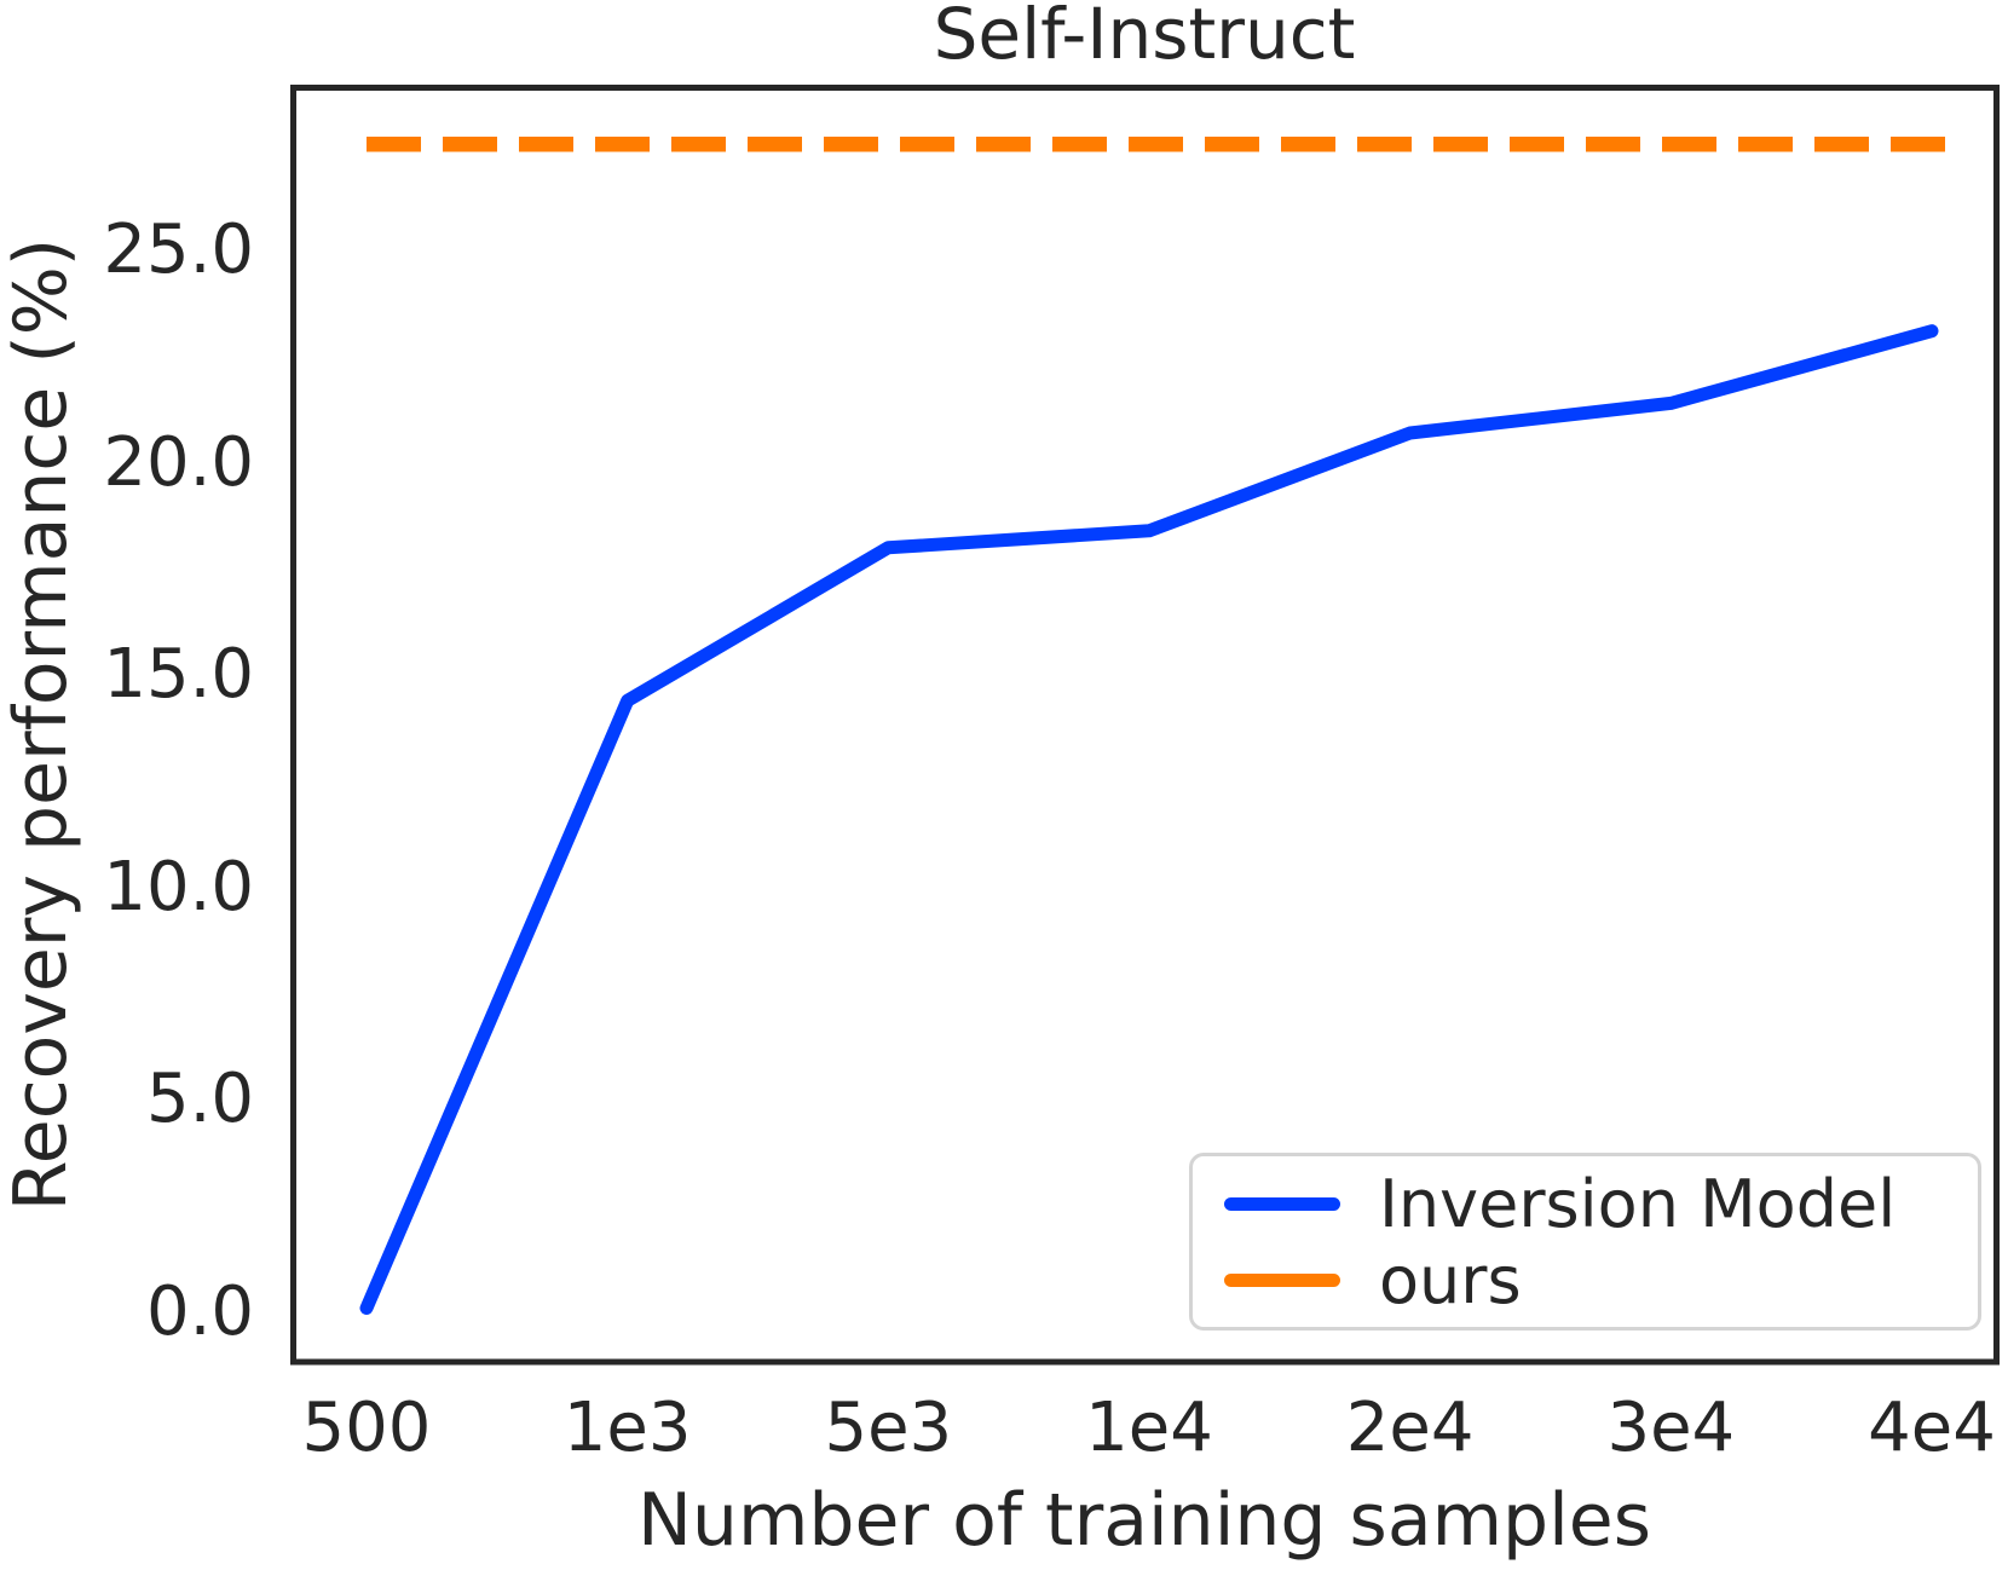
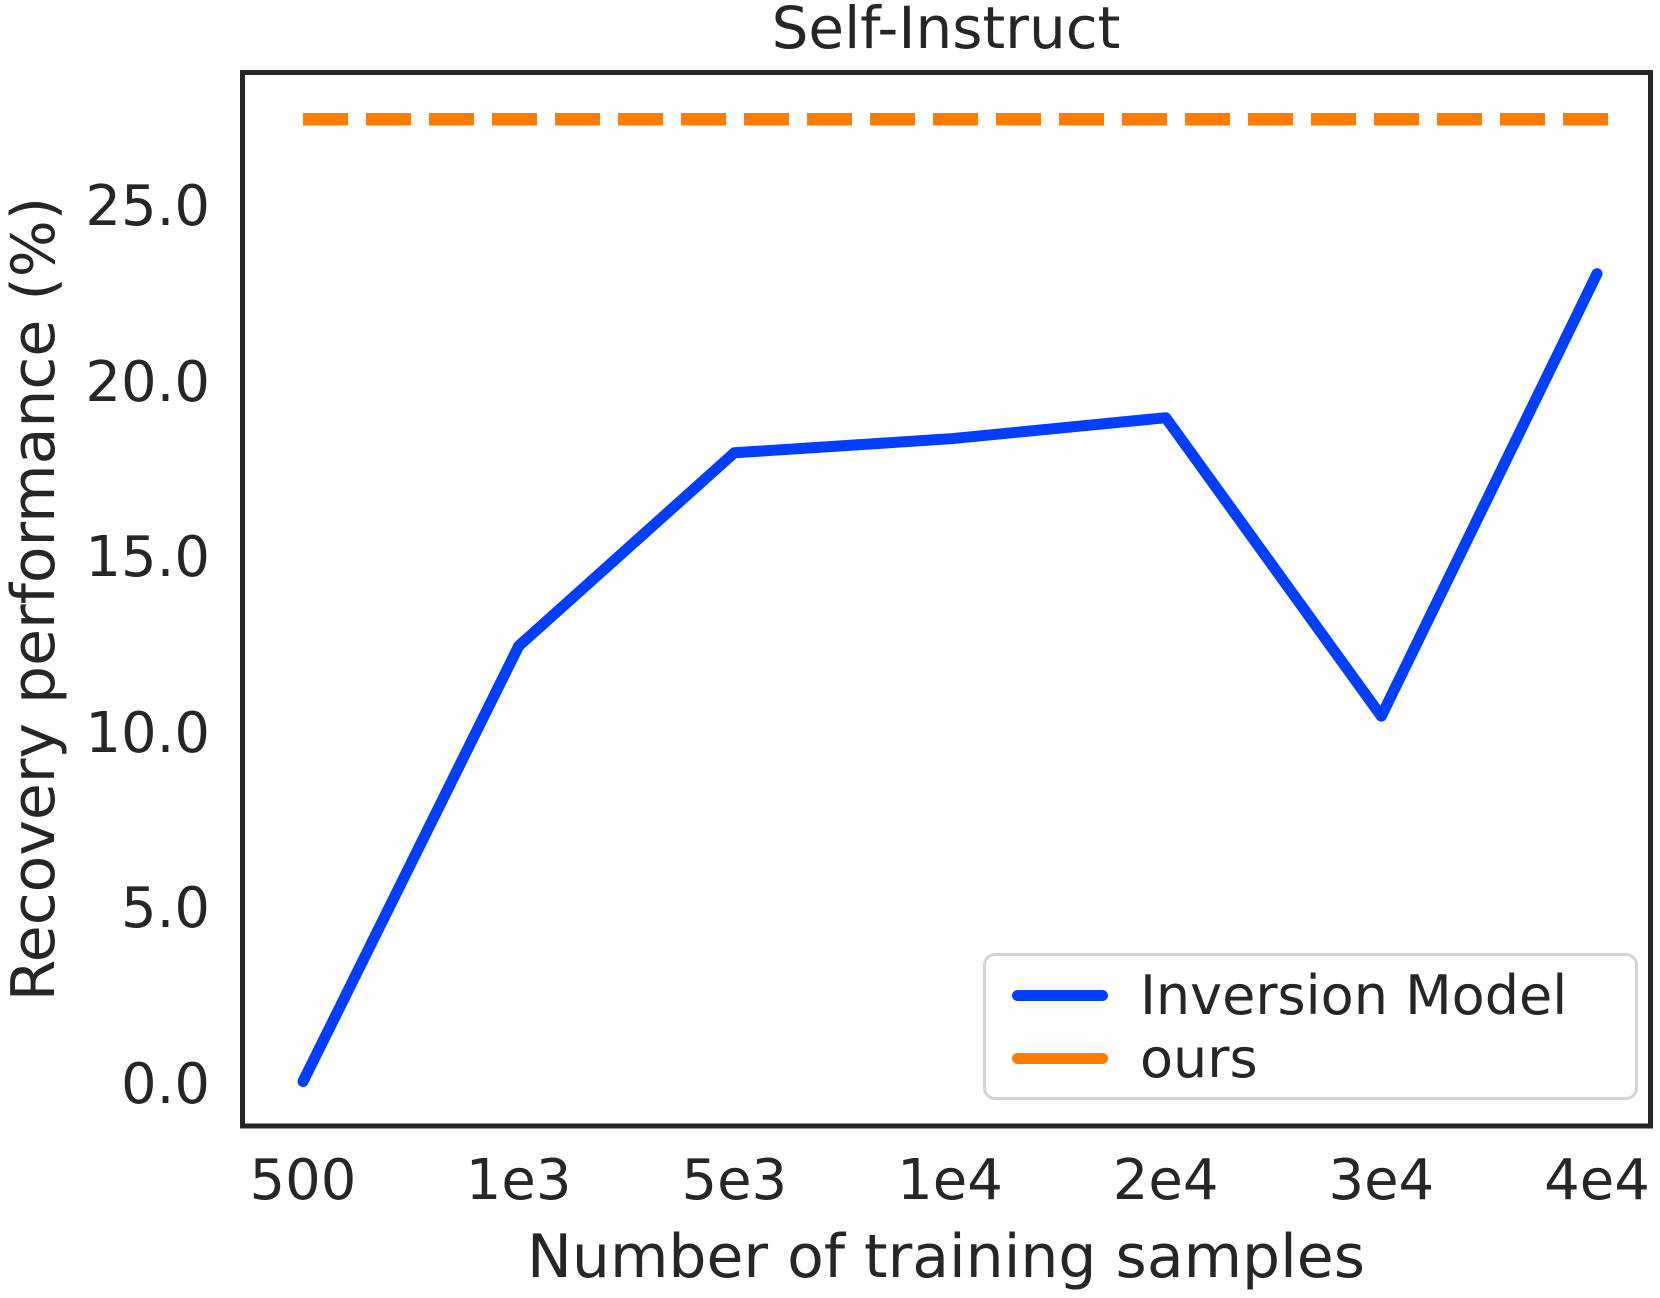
Inversion Model/1e3: 14.4 -> 12.5
Inversion Model/2e4: 20.7 -> 19.0
Inversion Model/3e4: 21.4 -> 10.5
